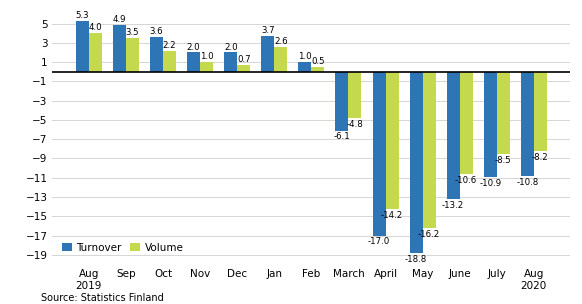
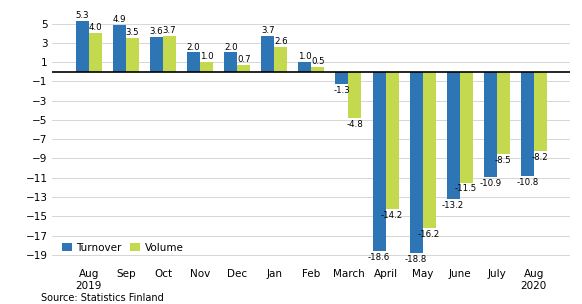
Volume/Oct: 2.2 -> 3.7
Turnover/March: -6.1 -> -1.3
Turnover/April: -17.0 -> -18.6
Volume/June: -10.6 -> -11.5
